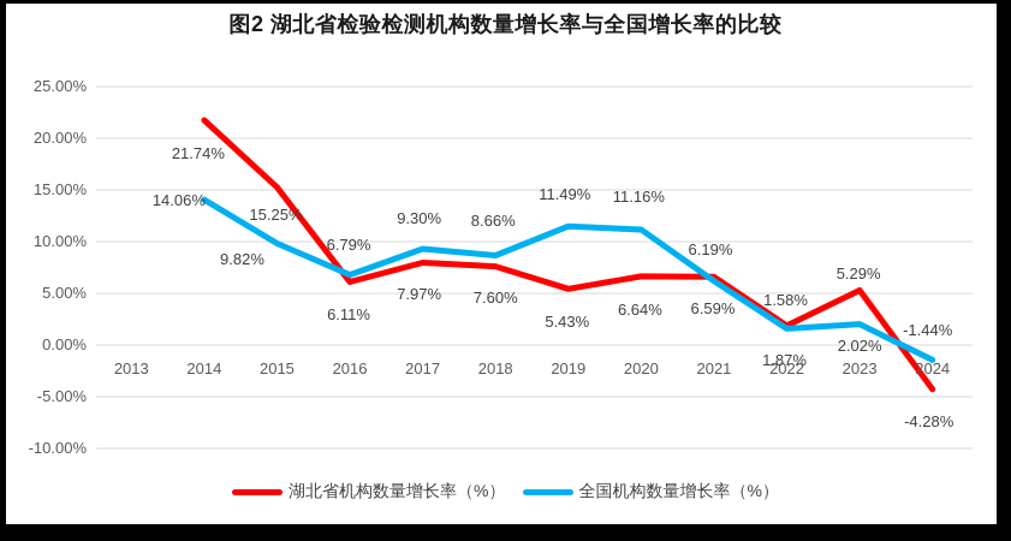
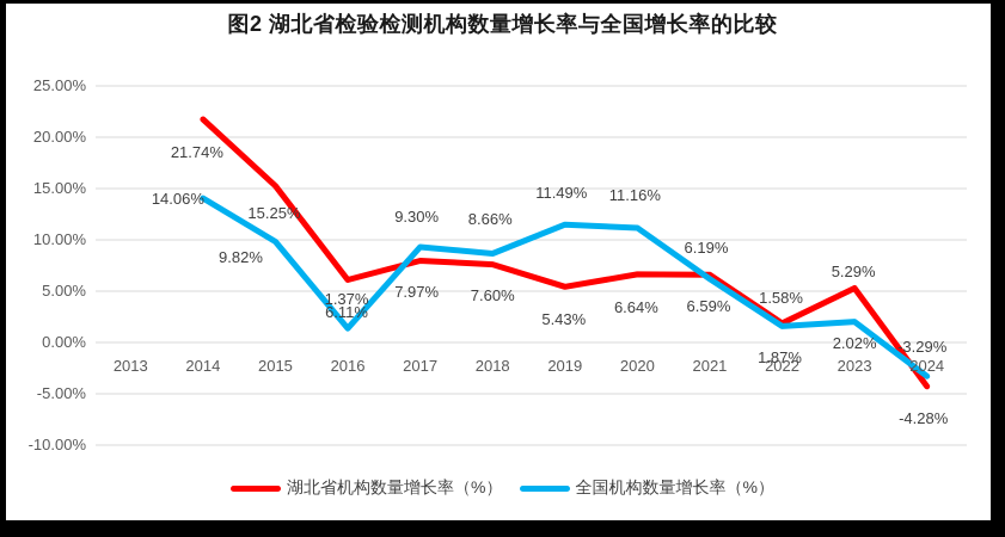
全国机构数量增长率（%）/2016: 6.79% -> 1.37%
全国机构数量增长率（%）/2024: -1.44% -> -3.29%
